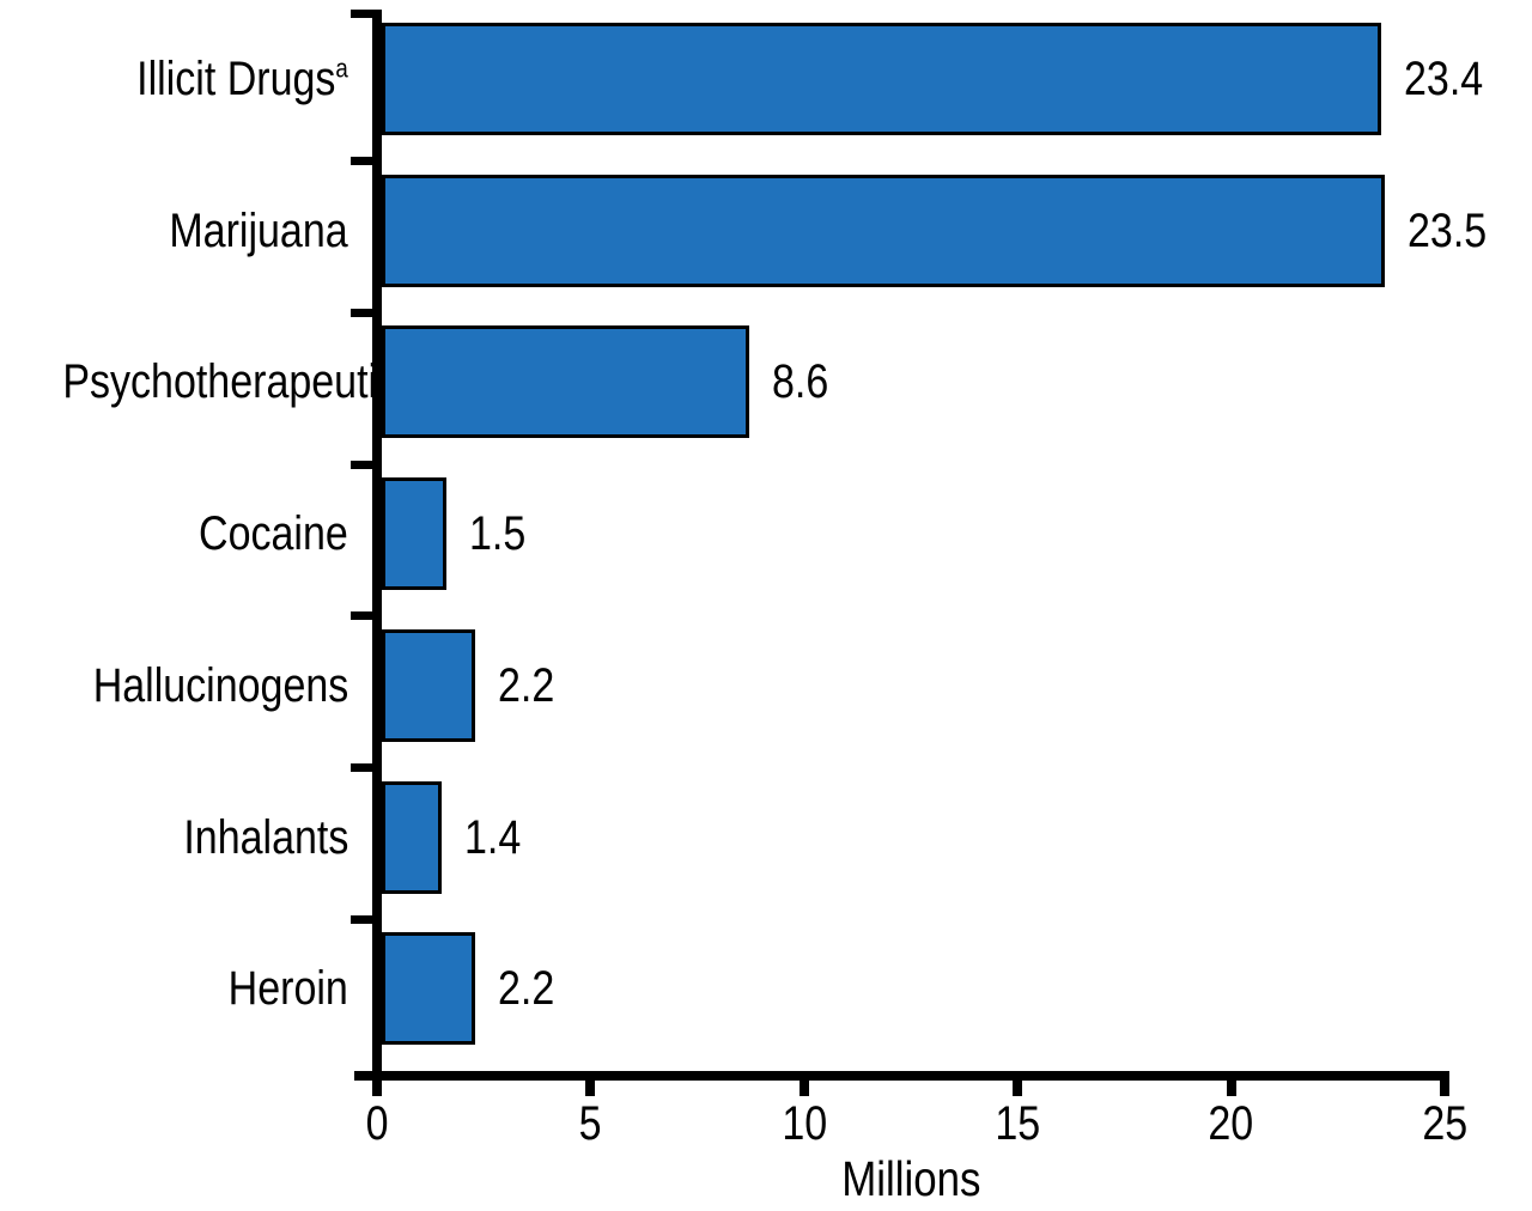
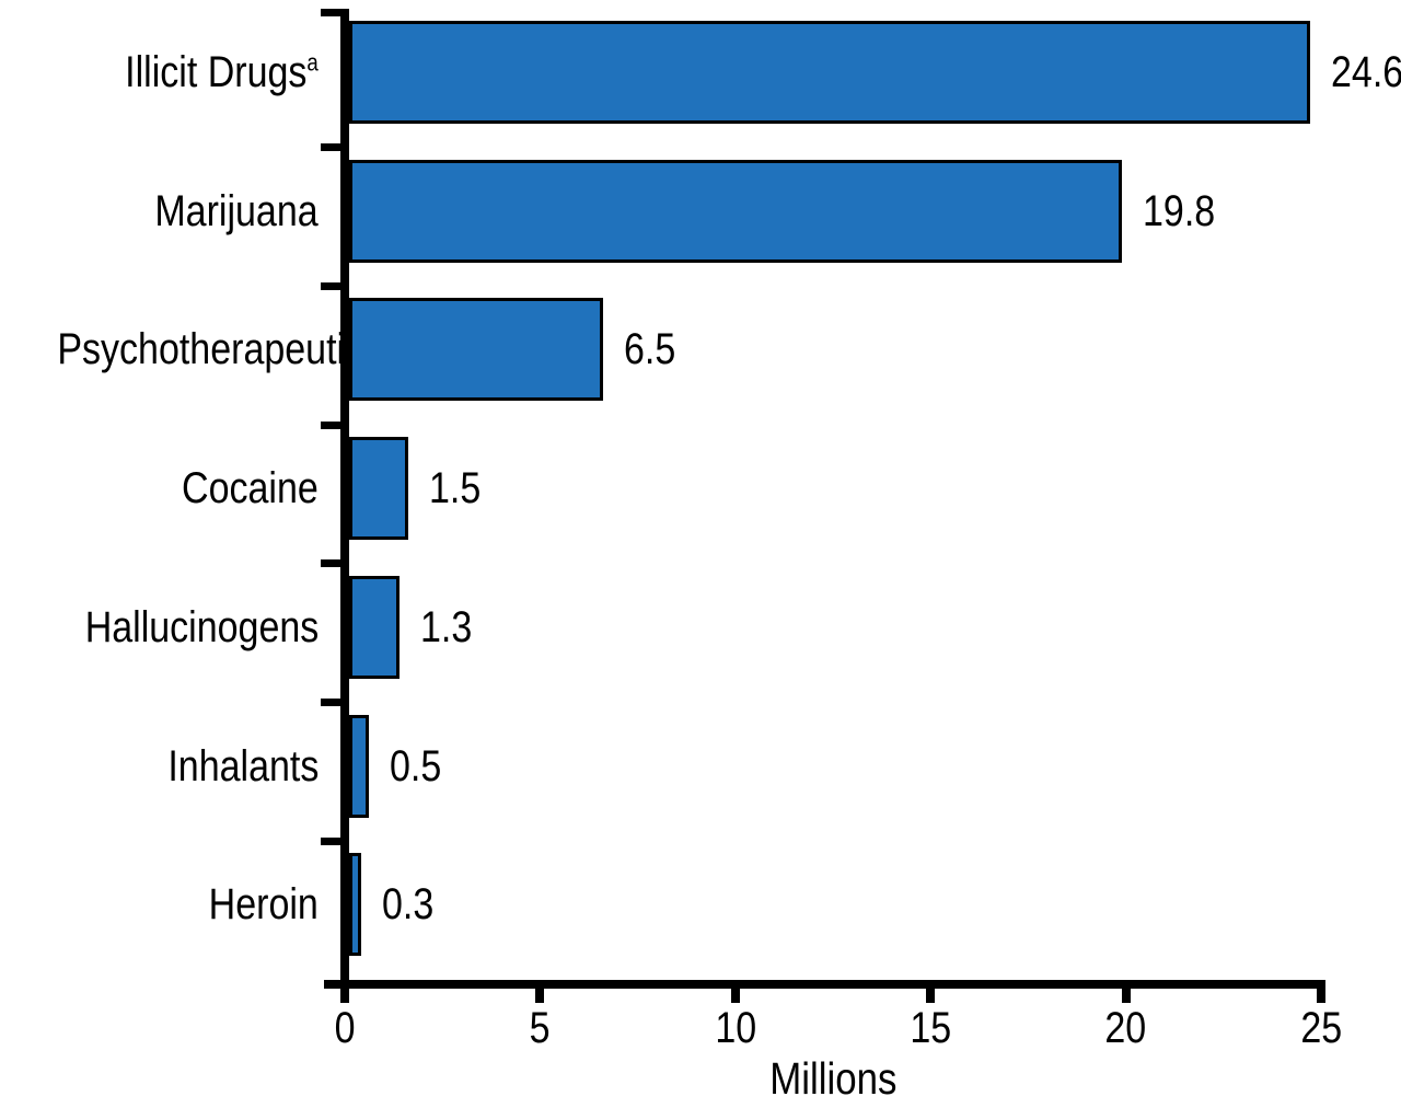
Illicit Drugs: 23.4 -> 24.6
Marijuana: 23.5 -> 19.8
Psychotherapeutics: 8.6 -> 6.5
Hallucinogens: 2.2 -> 1.3
Inhalants: 1.4 -> 0.5
Heroin: 2.2 -> 0.3
